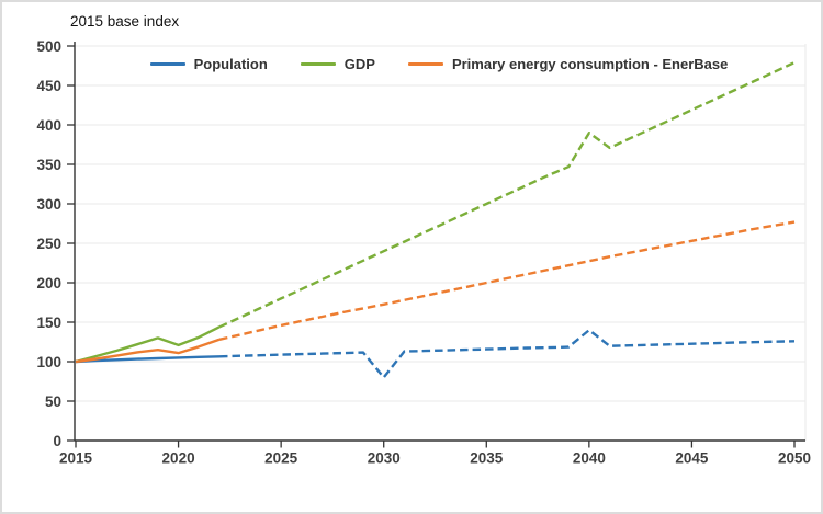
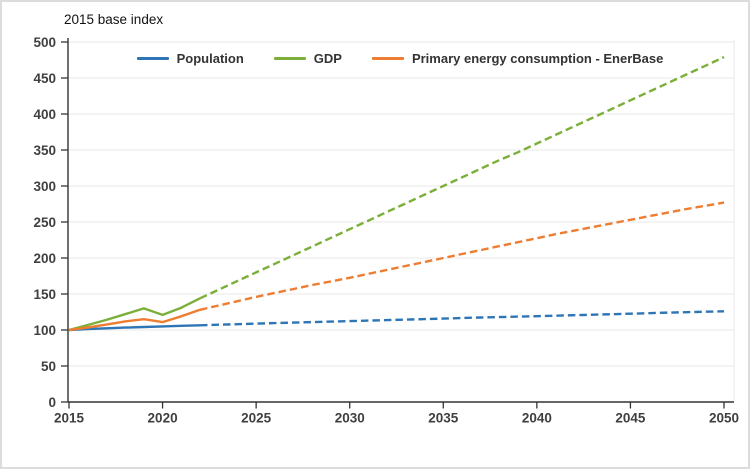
Population/2030: 80 -> 110
Population/2040: 140 -> 120
GDP/2040: 390 -> 360
